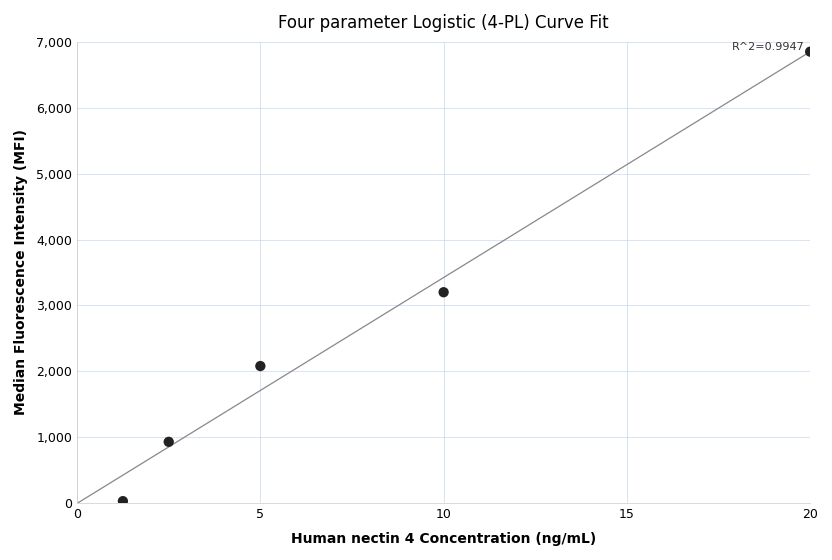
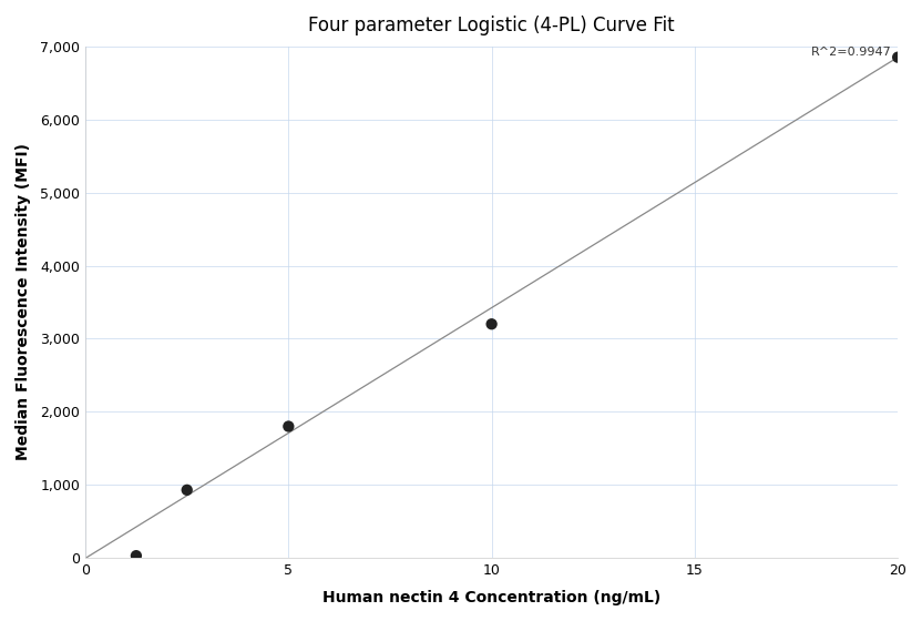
5: 2,080 -> 1,800
